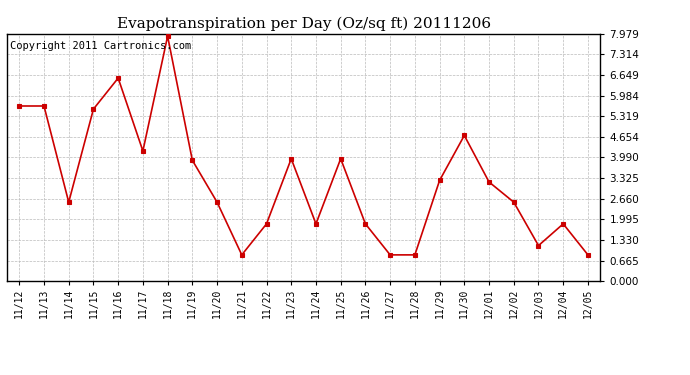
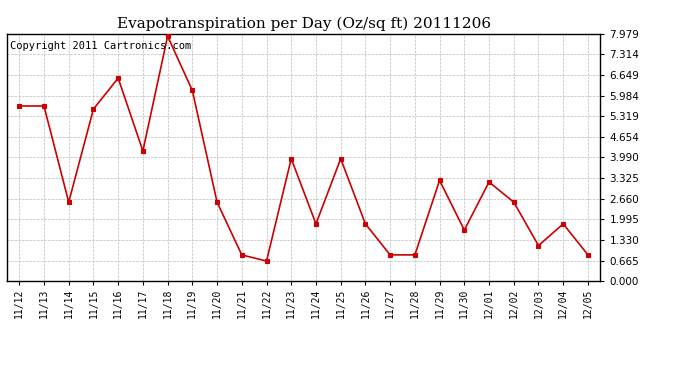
11/19: 3.90 -> 6.15
11/22: 1.85 -> 0.65
11/30: 4.70 -> 1.65
